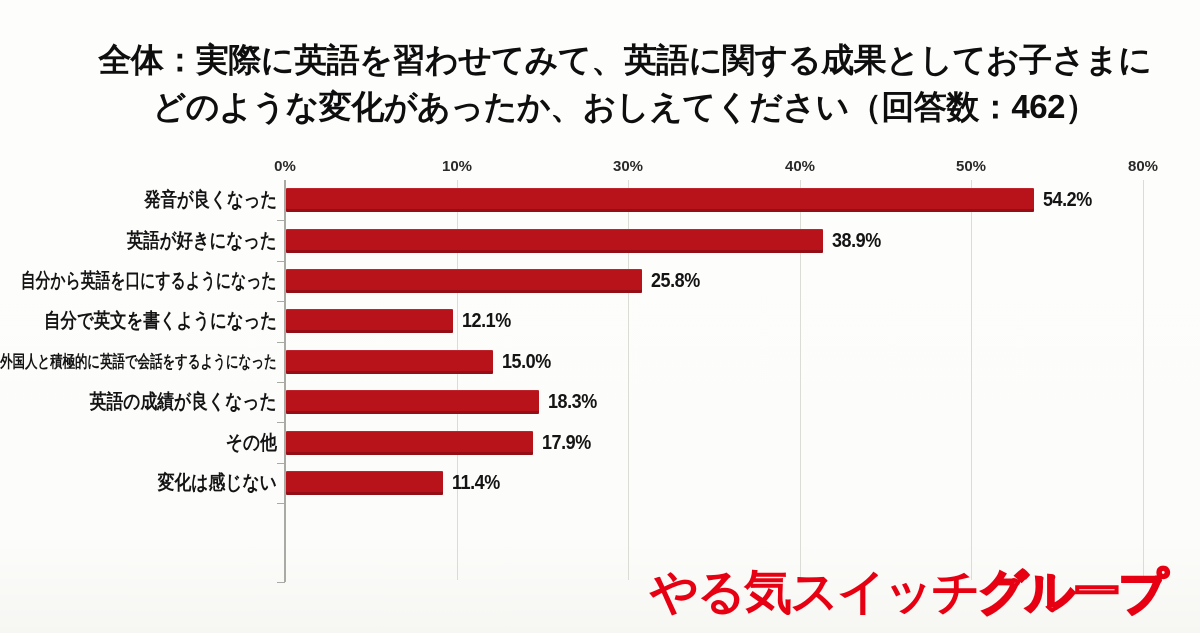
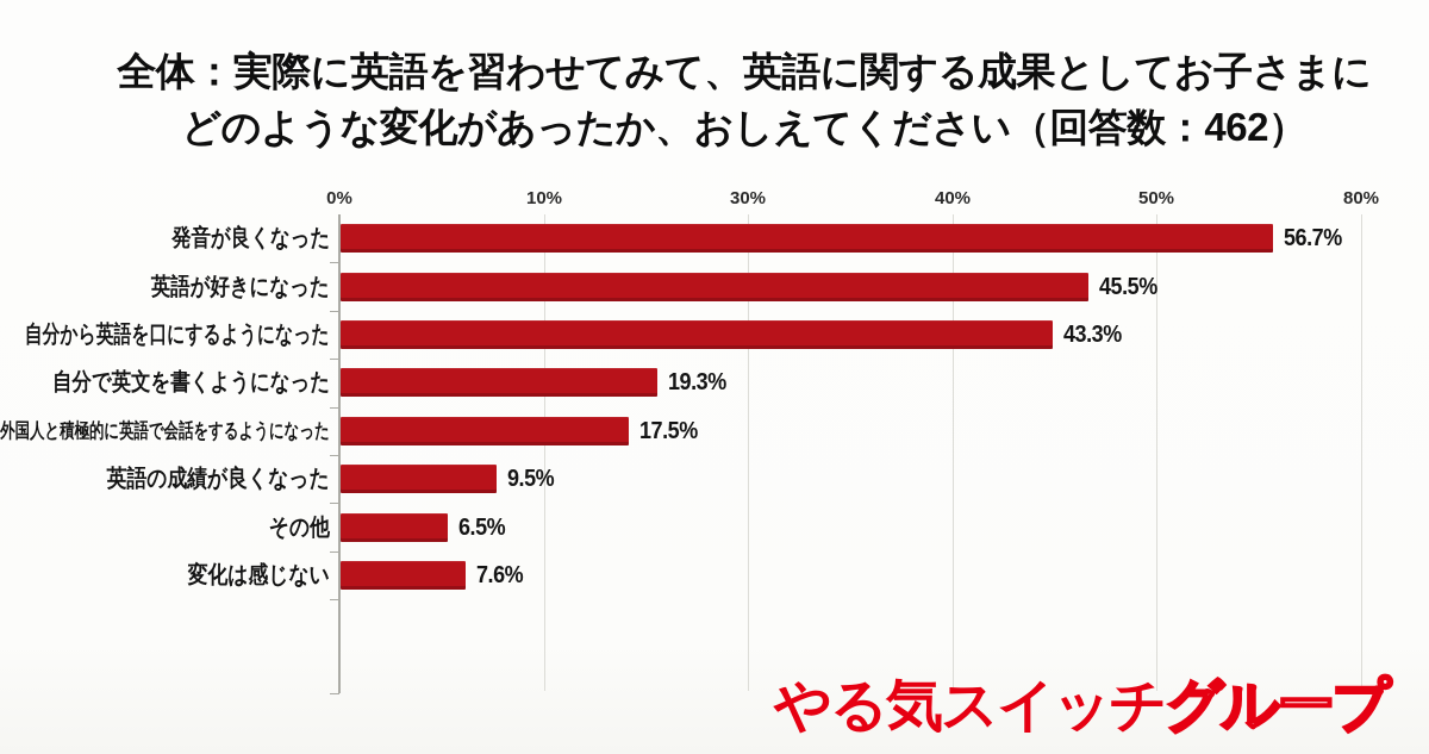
発音が良くなった: 54.2% -> 56.7%
英語が好きになった: 38.9% -> 45.5%
自分から英語を口にするようになった: 25.8% -> 43.3%
自分で英文を書くようになった: 12.1% -> 19.3%
外国人と積極的に英語で会話をするようになった: 15.0% -> 17.5%
英語の成績が良くなった: 18.3% -> 9.5%
その他: 17.9% -> 6.5%
変化は感じない: 11.4% -> 7.6%
